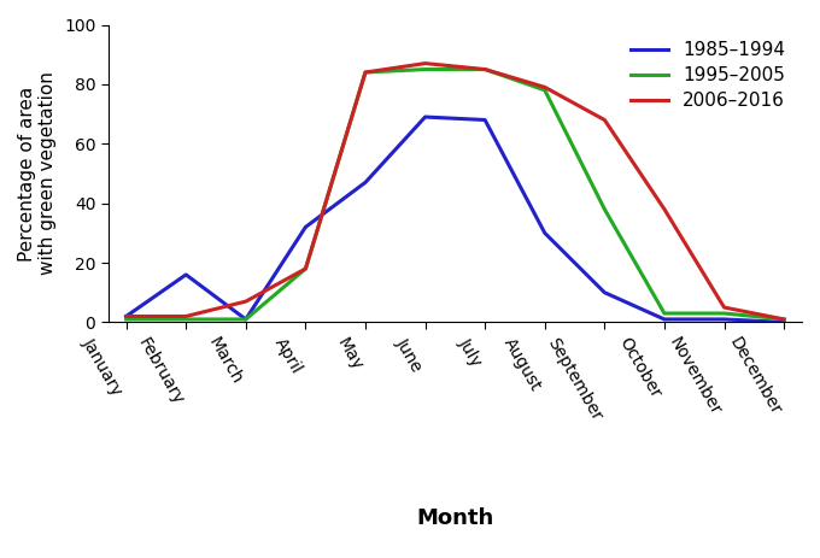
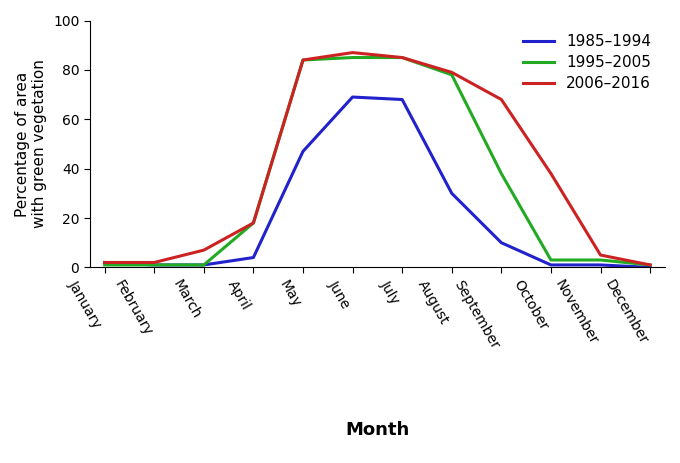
1985–1994/February: 16 -> 1
1985–1994/April: 32 -> 4
